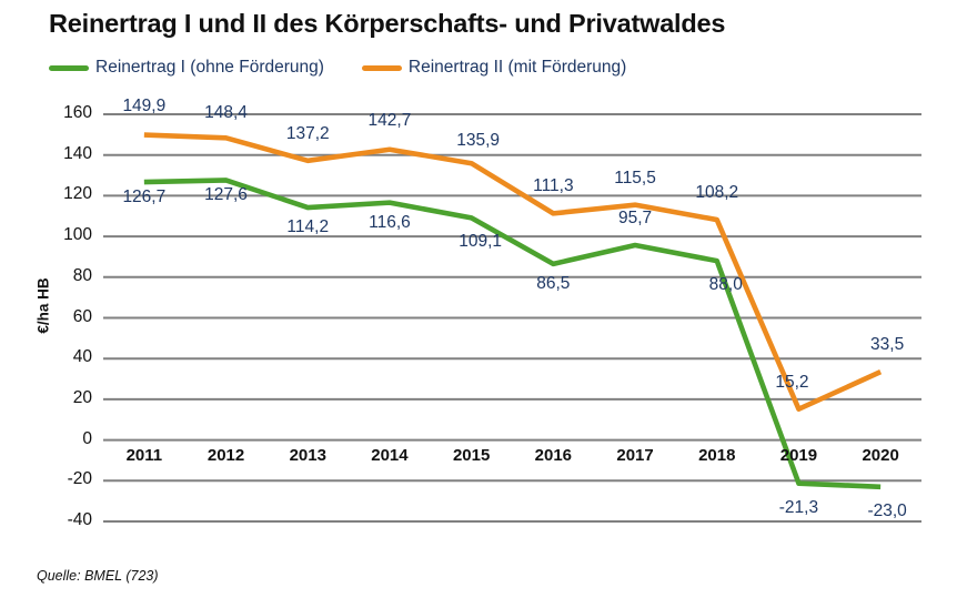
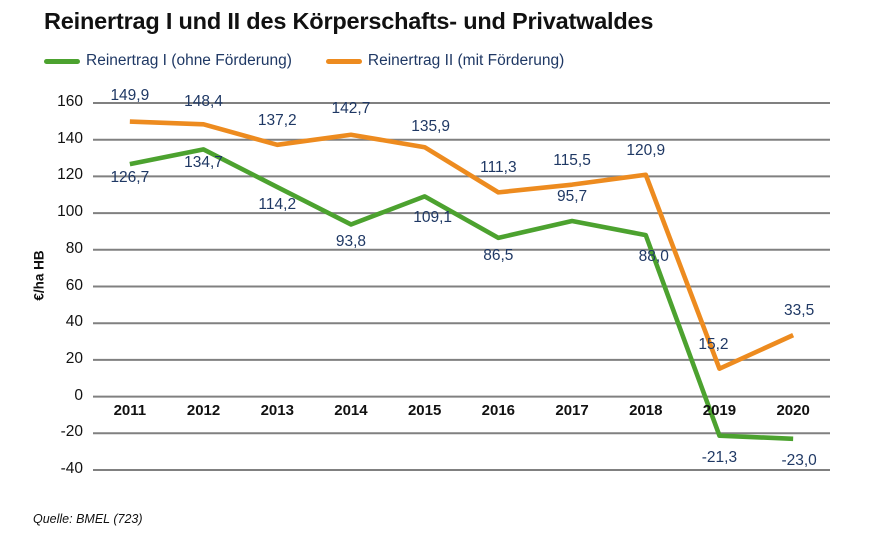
Reinertrag I (ohne Förderung)/2012: 127,6 -> 134,7
Reinertrag I (ohne Förderung)/2014: 116,6 -> 93,8
Reinertrag II (mit Förderung)/2018: 108,2 -> 120,9
